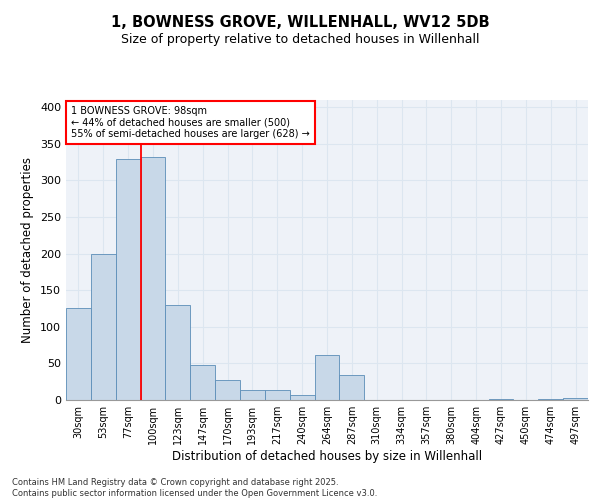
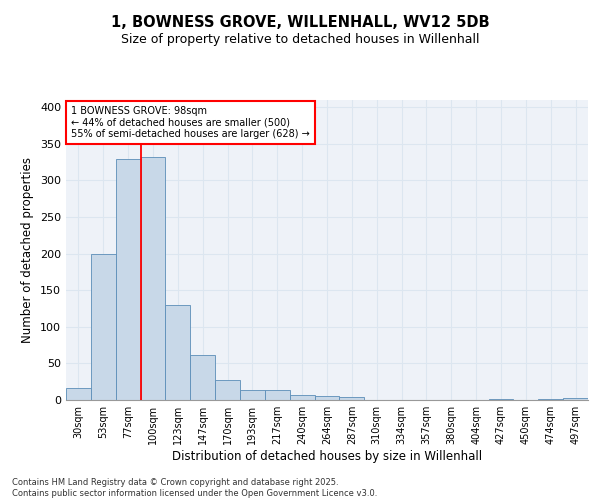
30sqm: 126 -> 16
147sqm: 48 -> 62
264sqm: 62 -> 5
287sqm: 34 -> 4
